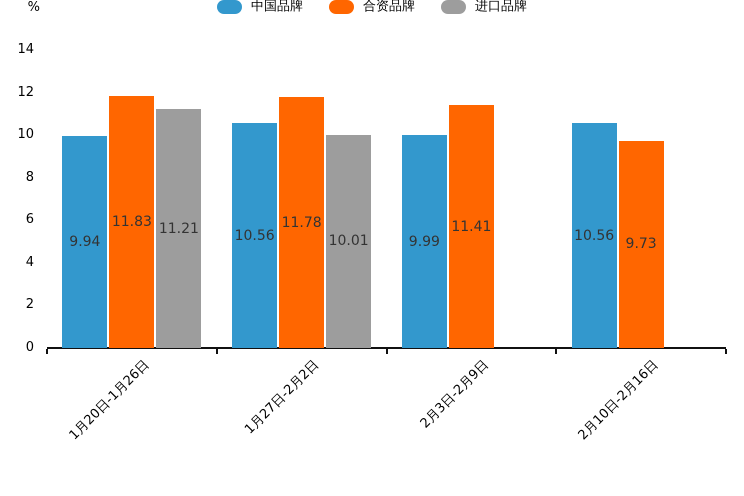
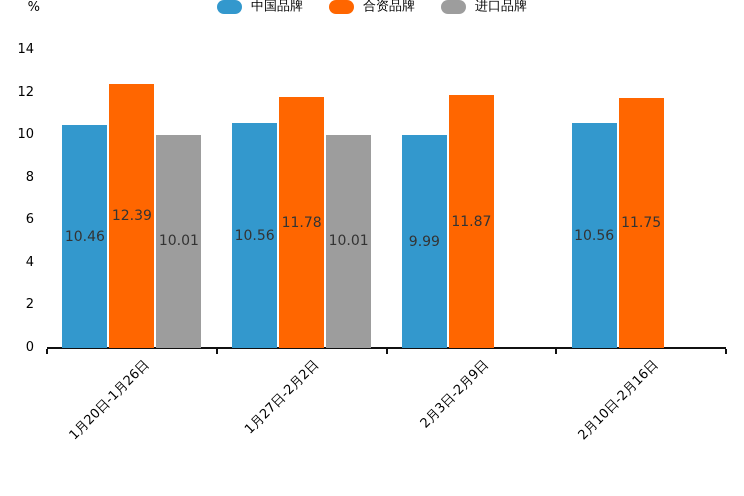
中国品牌/1月20日-1月26日: 9.94 -> 10.46
合资品牌/1月20日-1月26日: 11.83 -> 12.39
进口品牌/1月20日-1月26日: 11.21 -> 10.01
合资品牌/2月3日-2月9日: 11.41 -> 11.87
合资品牌/2月10日-2月16日: 9.73 -> 11.75
